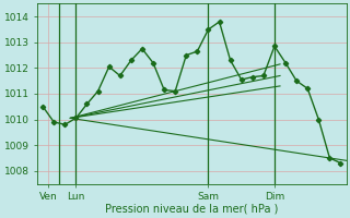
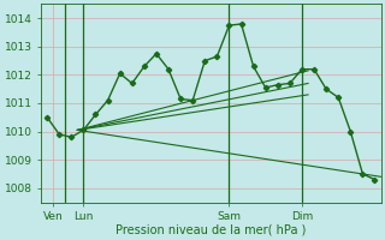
Sam: 1013.50 -> 1013.75
Dim: 1012.85 -> 1012.20
